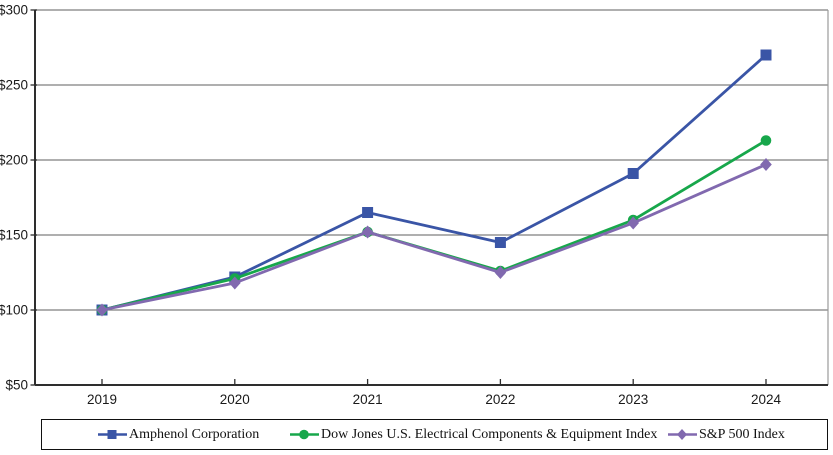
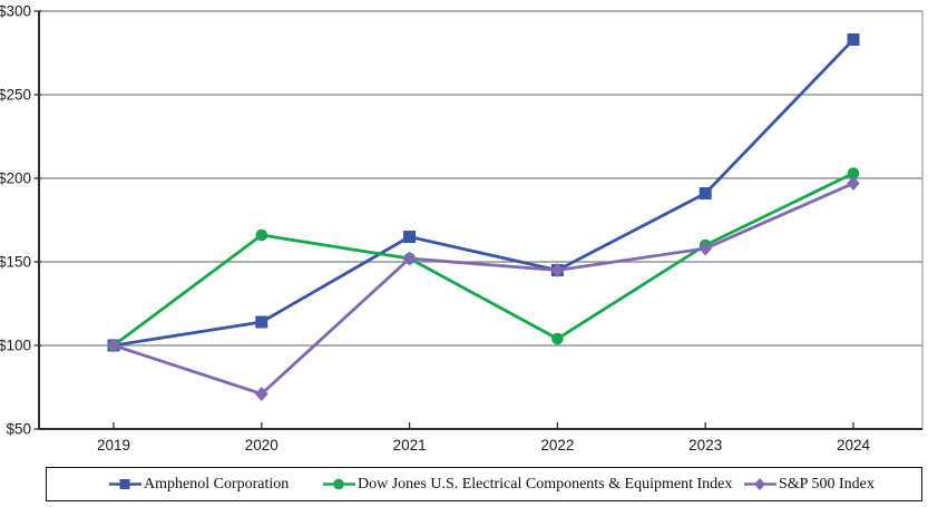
Amphenol Corporation/2020: $122 -> $114
Dow Jones U.S. Electrical Components & Equipment Index/2020: $121 -> $166
S&P 500 Index/2020: $118 -> $71
Dow Jones U.S. Electrical Components & Equipment Index/2022: $126 -> $104
S&P 500 Index/2022: $125 -> $145
Amphenol Corporation/2024: $270 -> $283
Dow Jones U.S. Electrical Components & Equipment Index/2024: $213 -> $203
